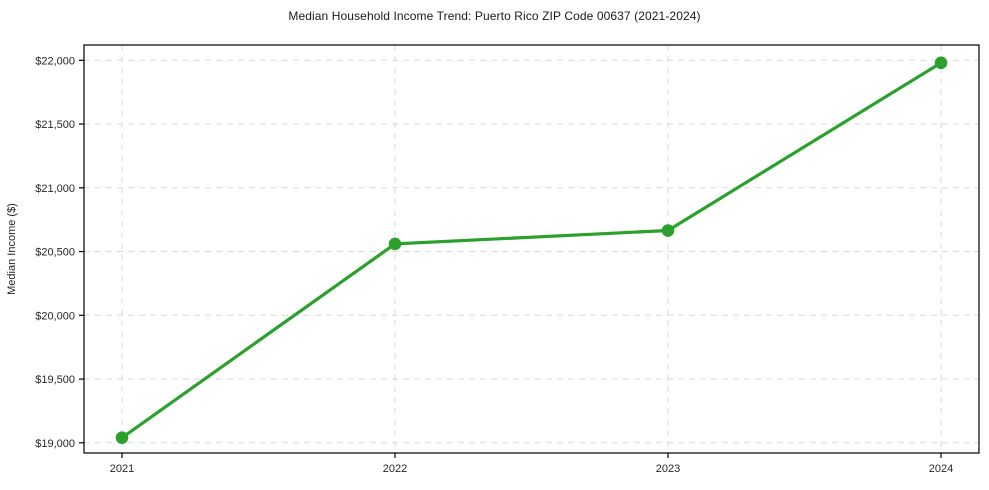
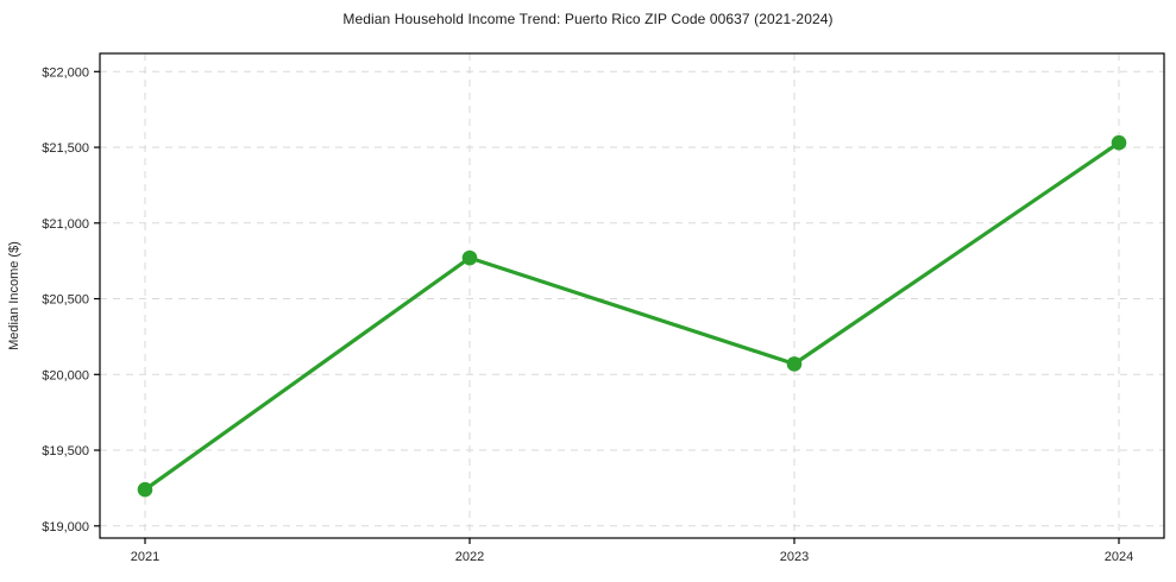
2021: $19040 -> $19240
2022: $20560 -> $20770
2023: $20660 -> $20070
2024: $21980 -> $21530
